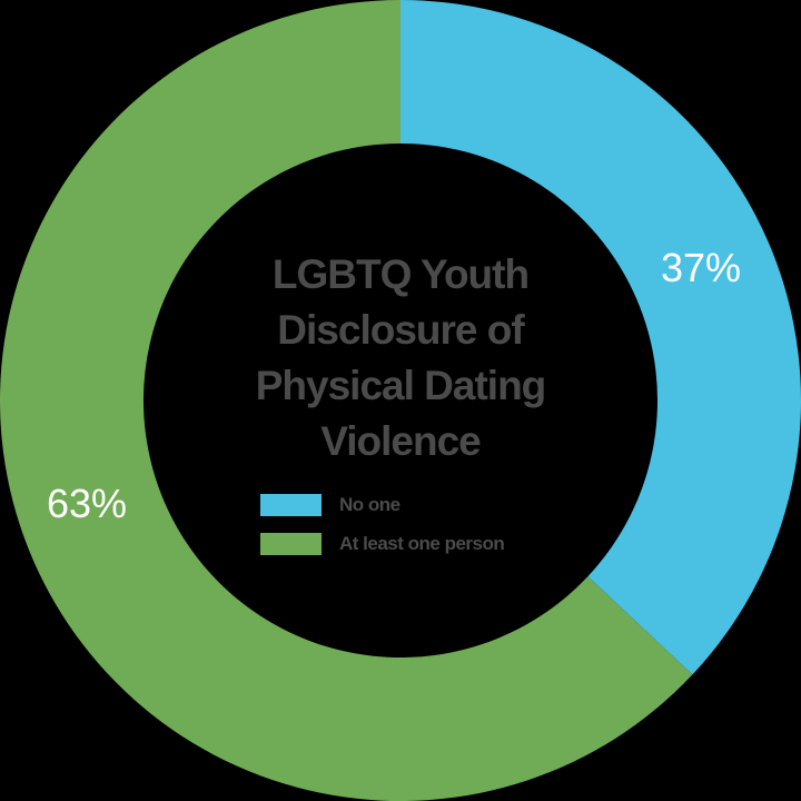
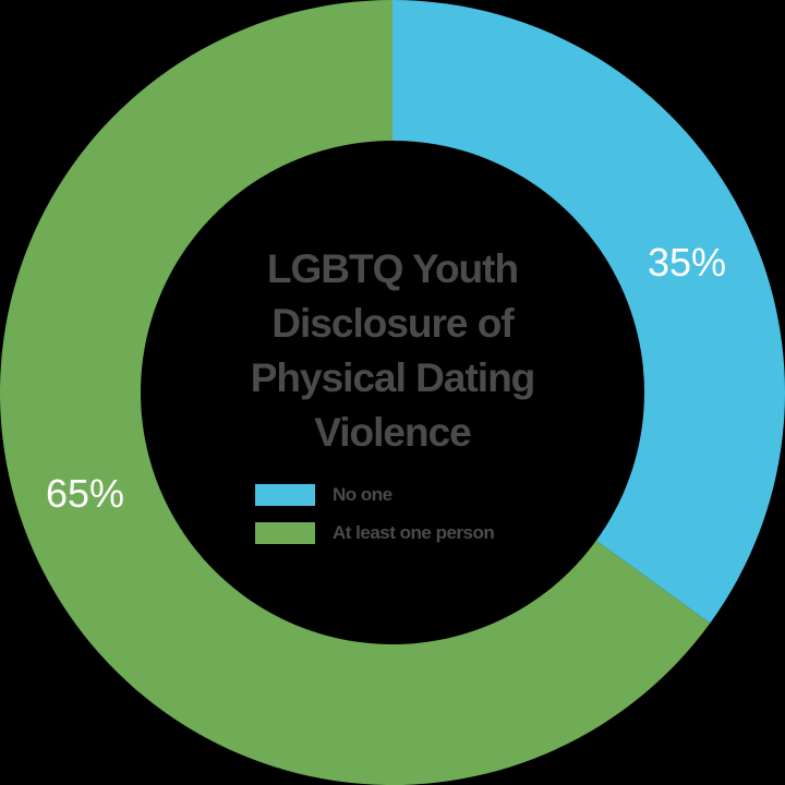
No one: 37% -> 35%
At least one person: 63% -> 65%
